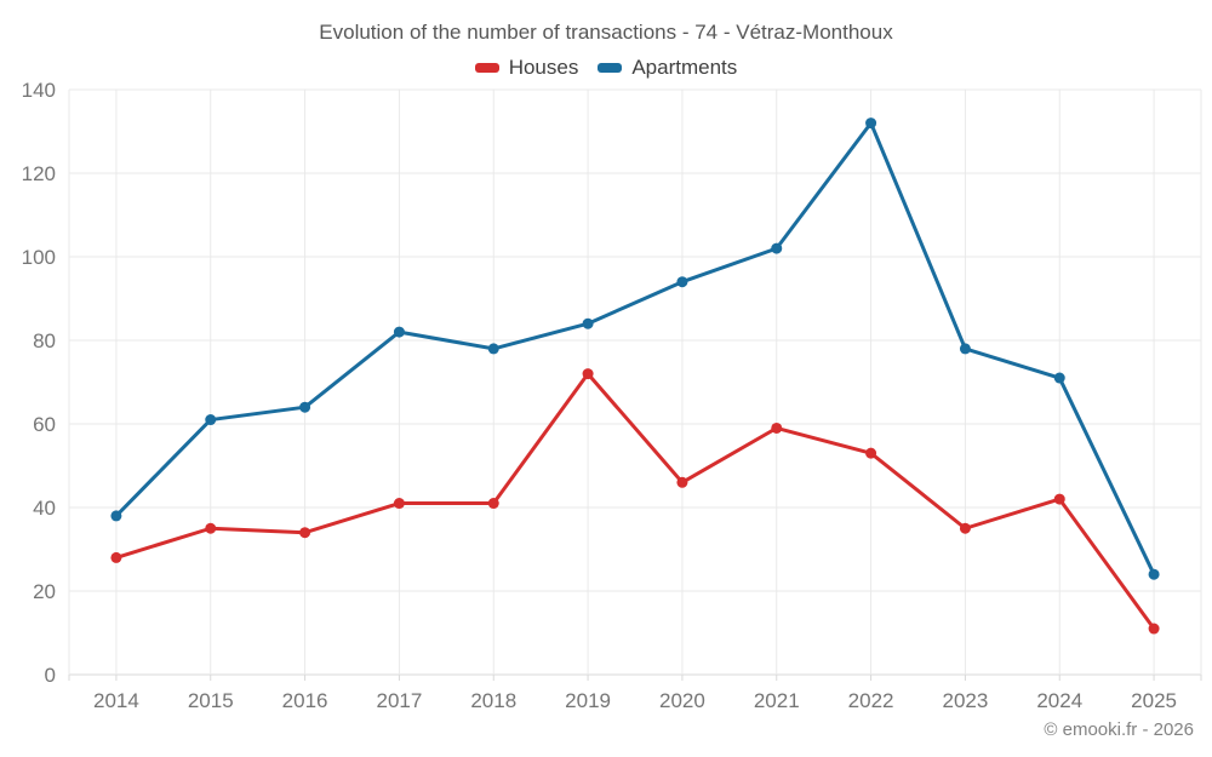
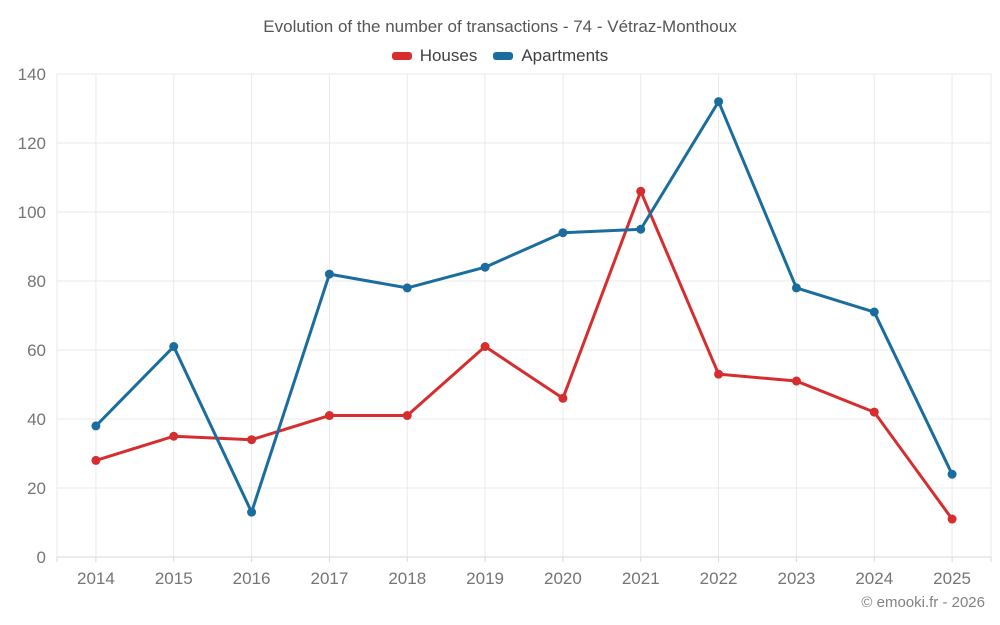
Apartments/2016: 64 -> 13
Houses/2019: 72 -> 61
Houses/2021: 59 -> 106
Apartments/2021: 102 -> 95
Houses/2023: 35 -> 51
